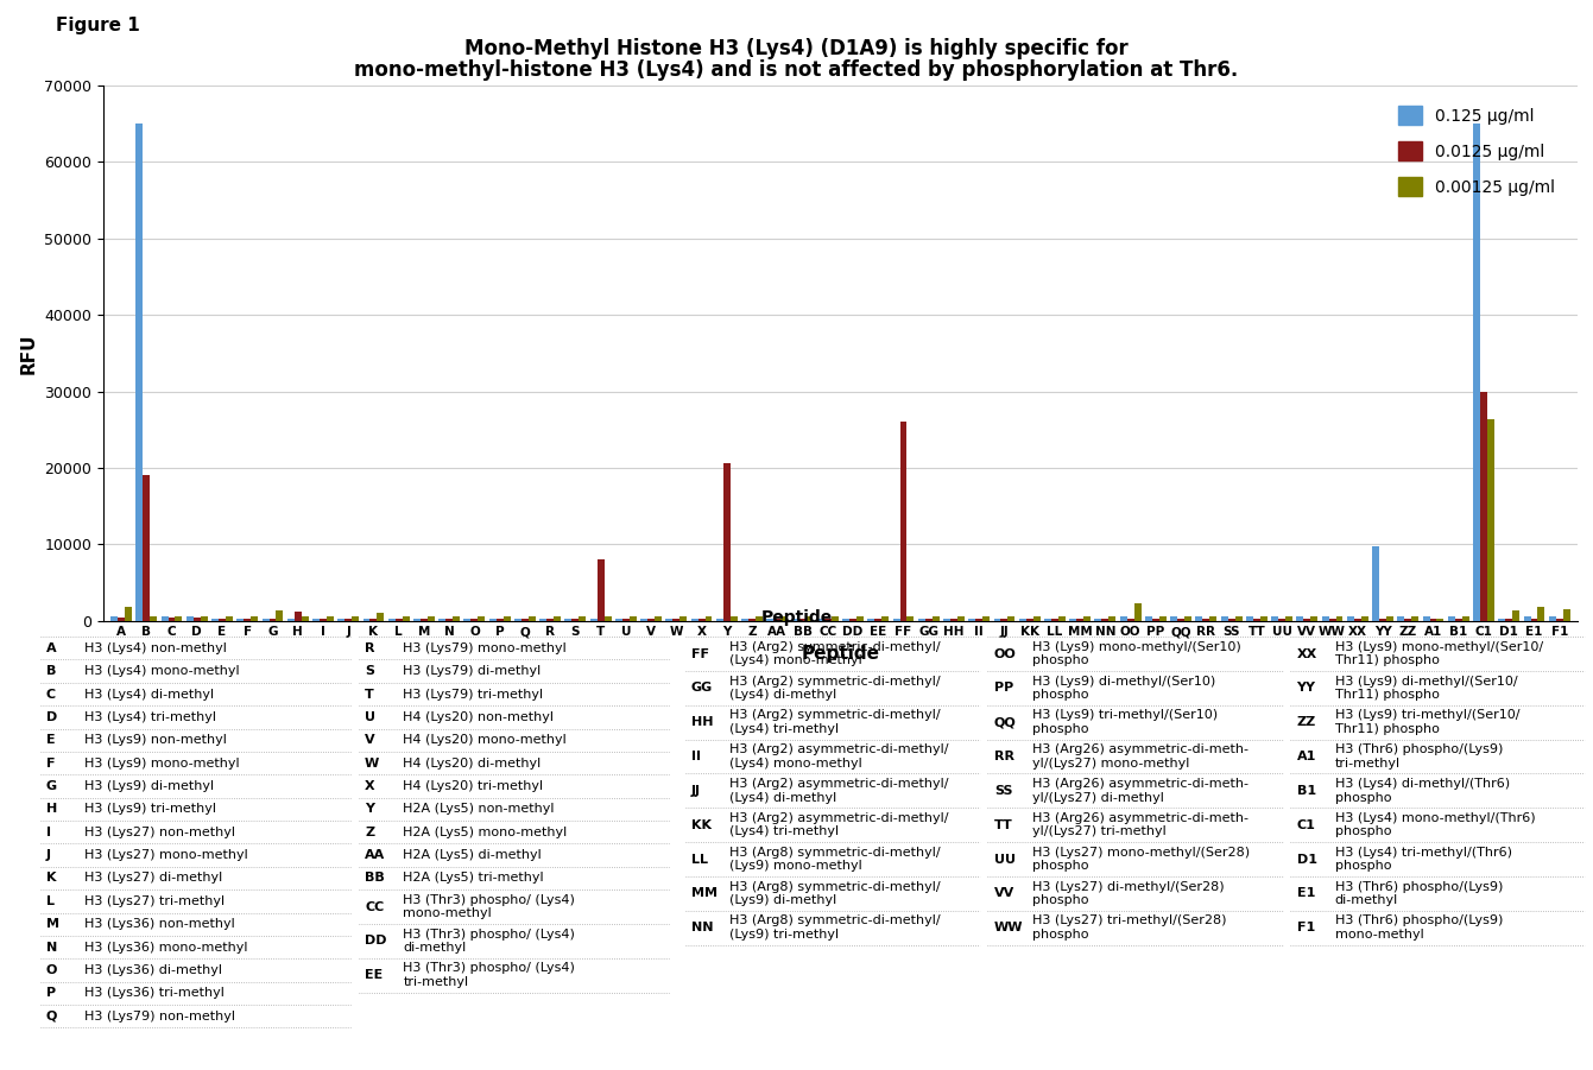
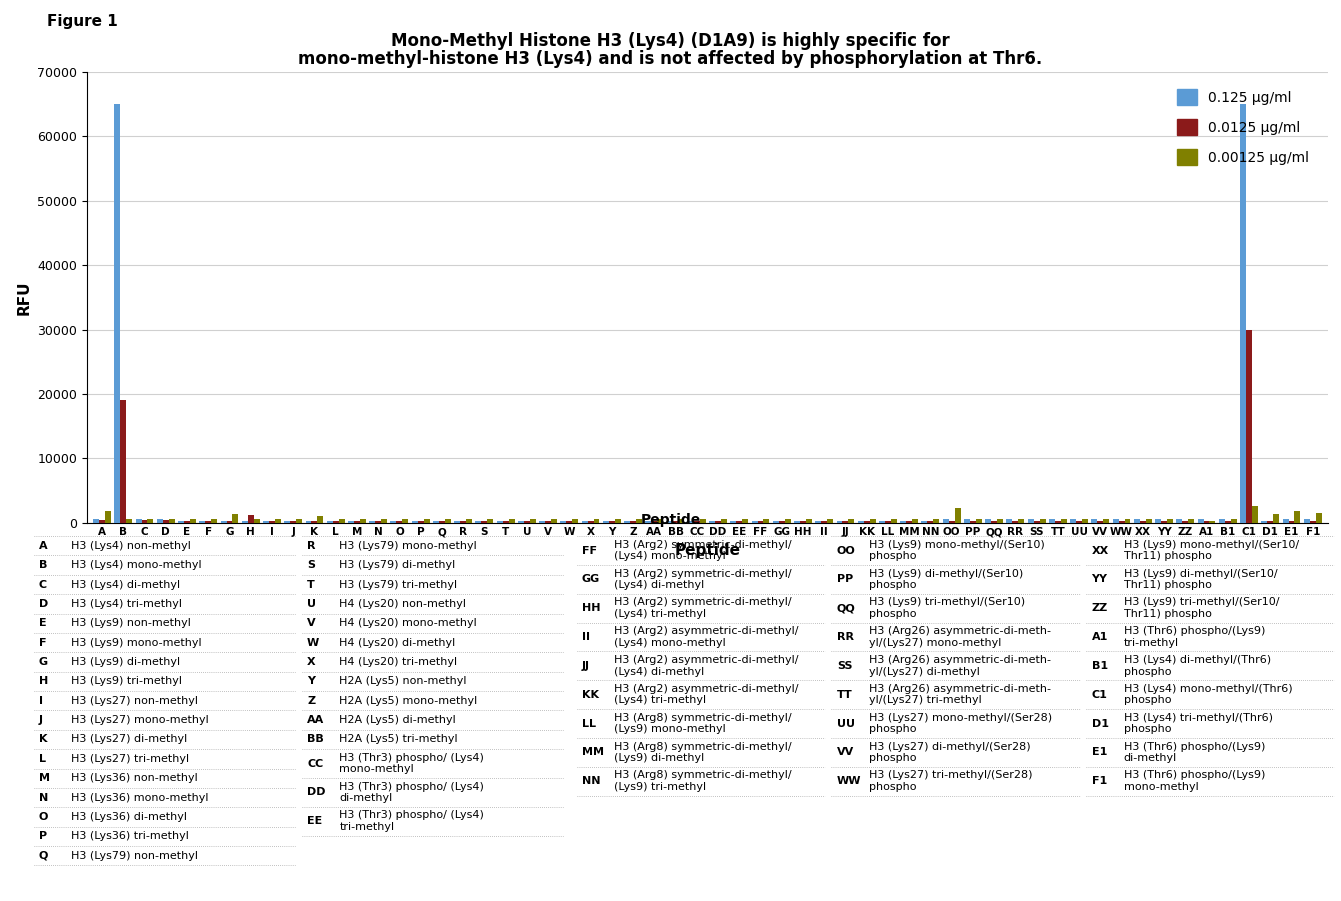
0.0125 µg/ml/T: 8000 -> 300
0.0125 µg/ml/Y: 20600 -> 300
0.0125 µg/ml/FF: 26000 -> 300
0.125 µg/ml/YY: 9800 -> 500
0.00125 µg/ml/C1: 26400 -> 2500
